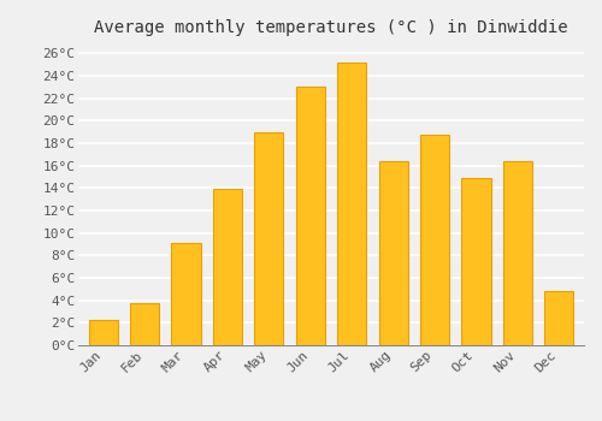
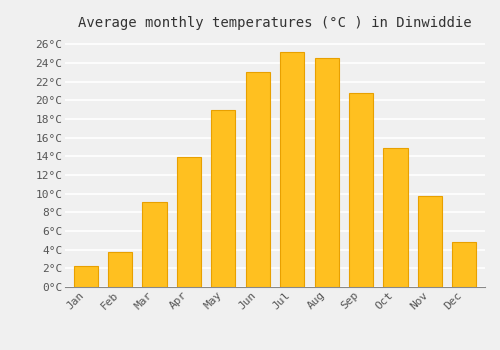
Aug: 16.4°C -> 24.5°C
Sep: 18.8°C -> 20.8°C
Nov: 16.4°C -> 9.7°C
